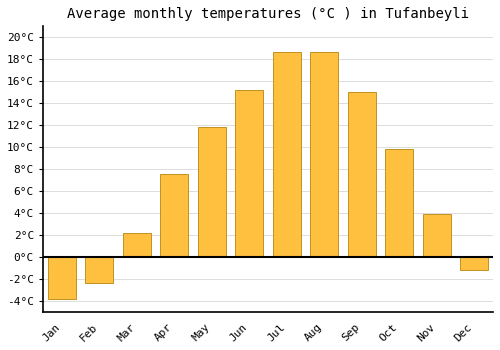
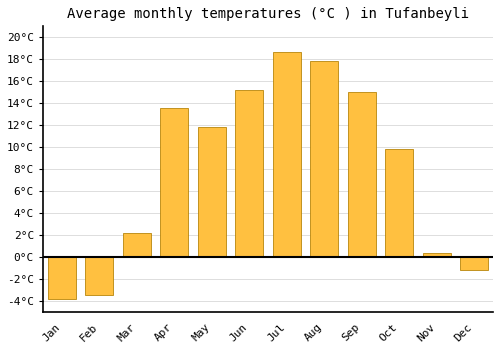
Feb: -2.4°C -> -3.5°C
Apr: 7.6°C -> 13.6°C
Aug: 18.7°C -> 17.8°C
Nov: 3.9°C -> 0.4°C
